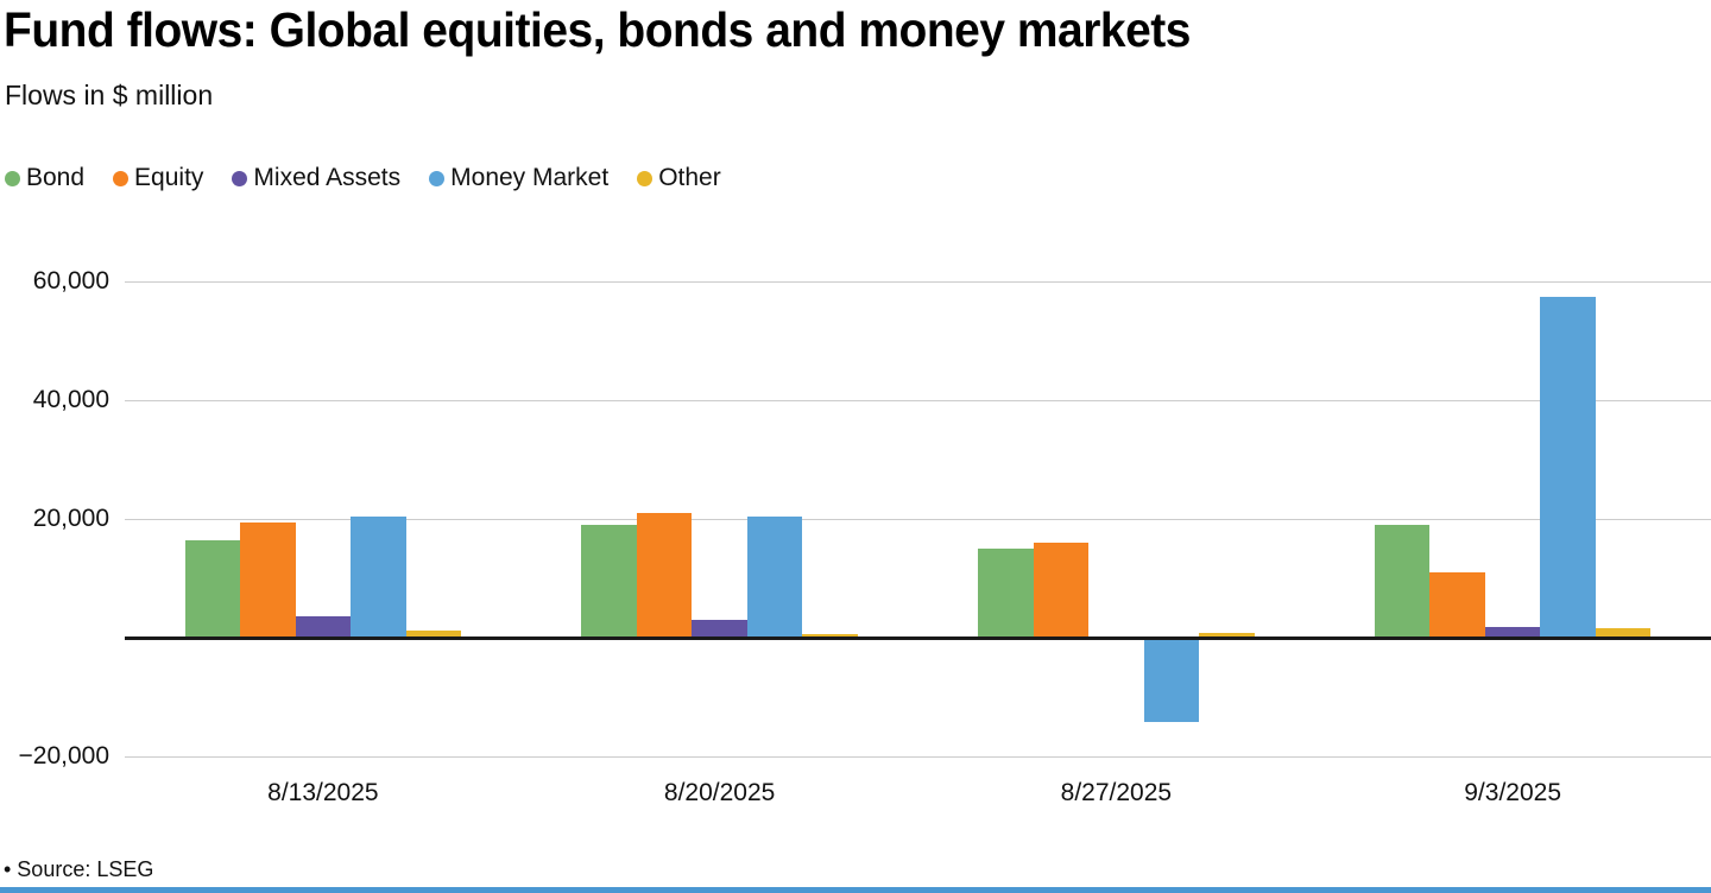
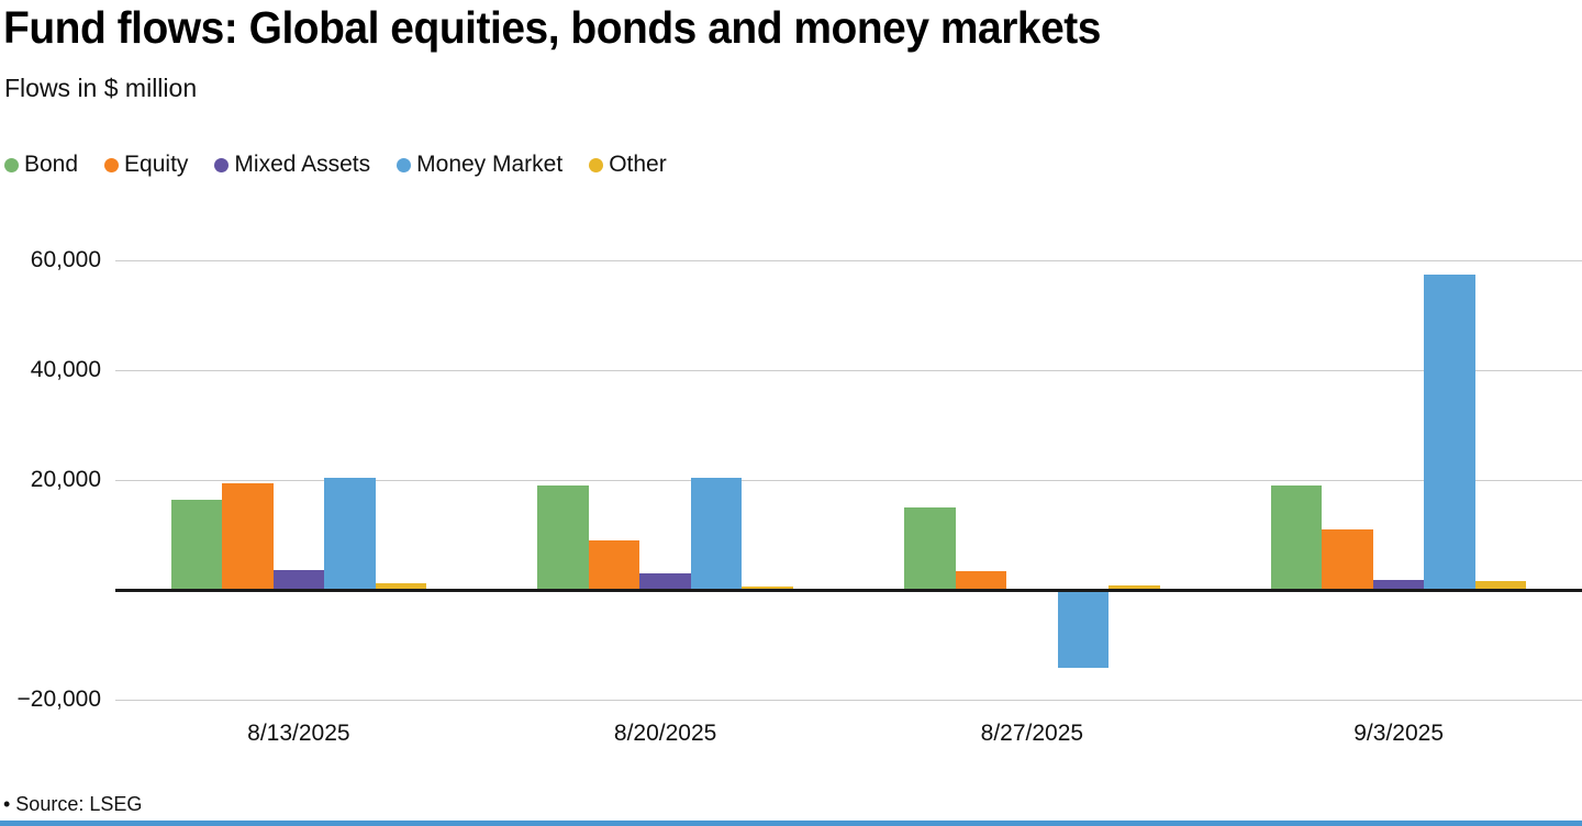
Equity/8/20/2025: 21000 -> 9000
Equity/8/27/2025: 16000 -> 3000
